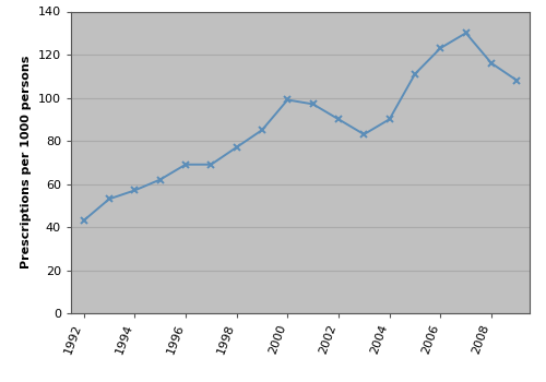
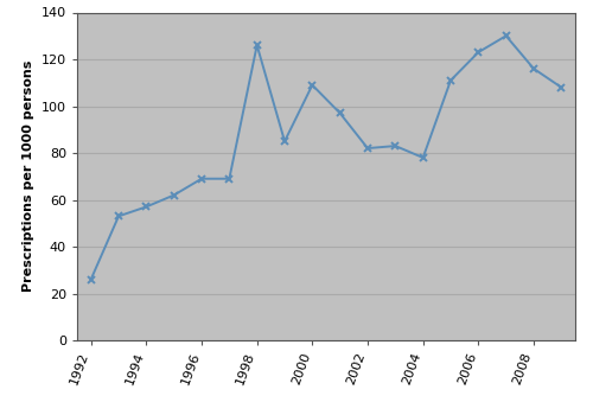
1992: 43 -> 26
1998: 77 -> 126
2000: 99 -> 109
2002: 90 -> 82
2004: 90 -> 78
